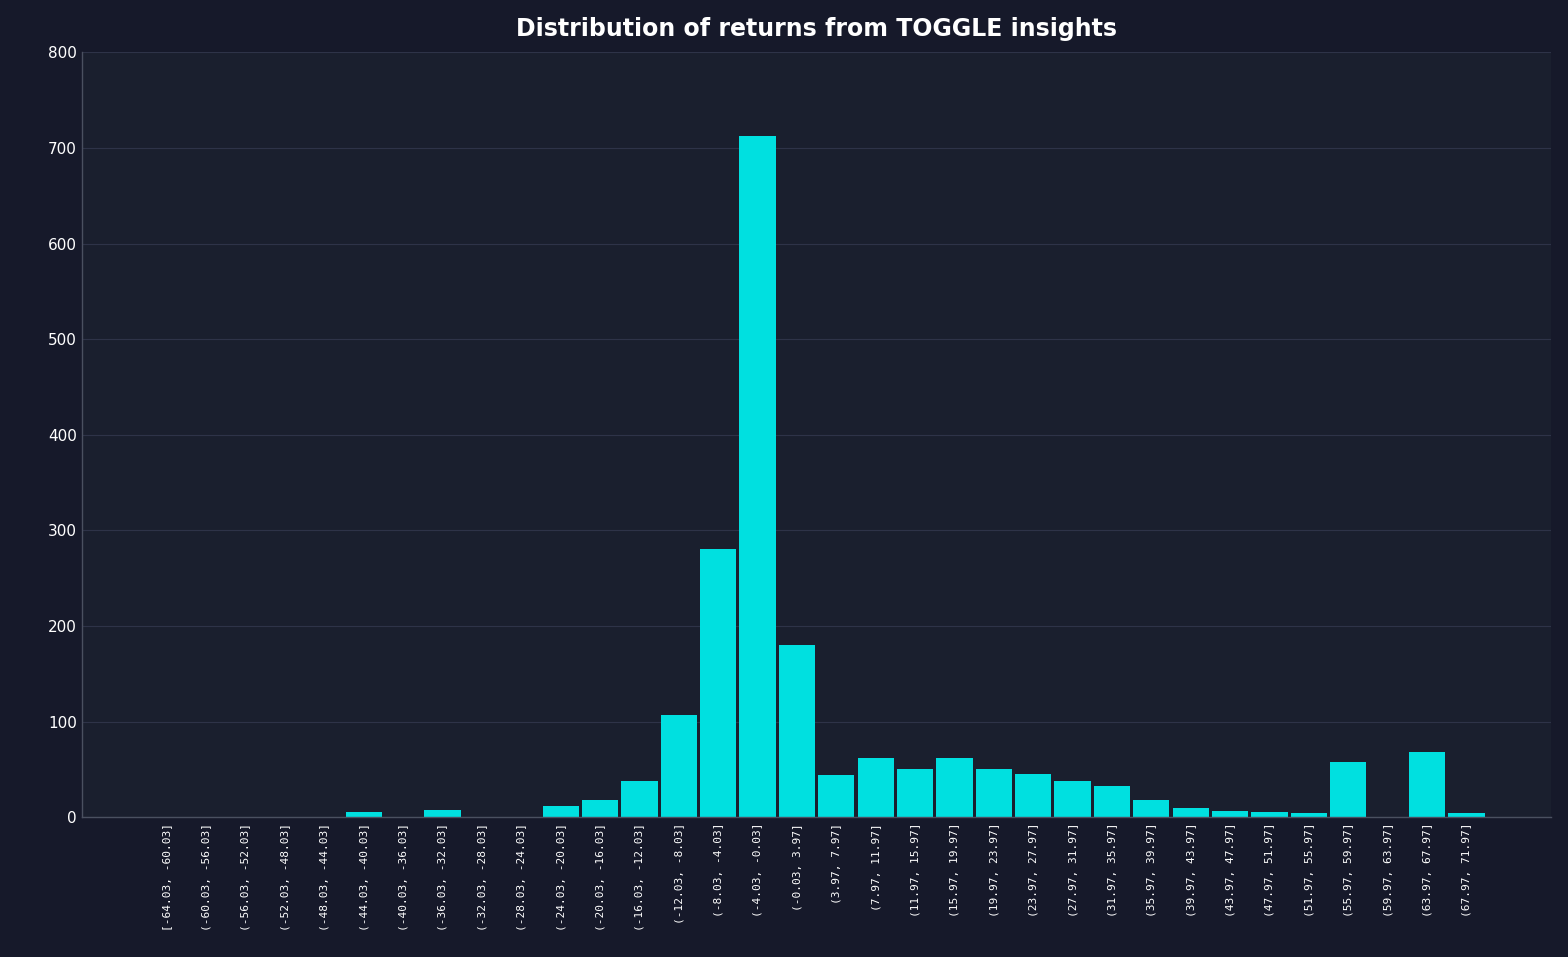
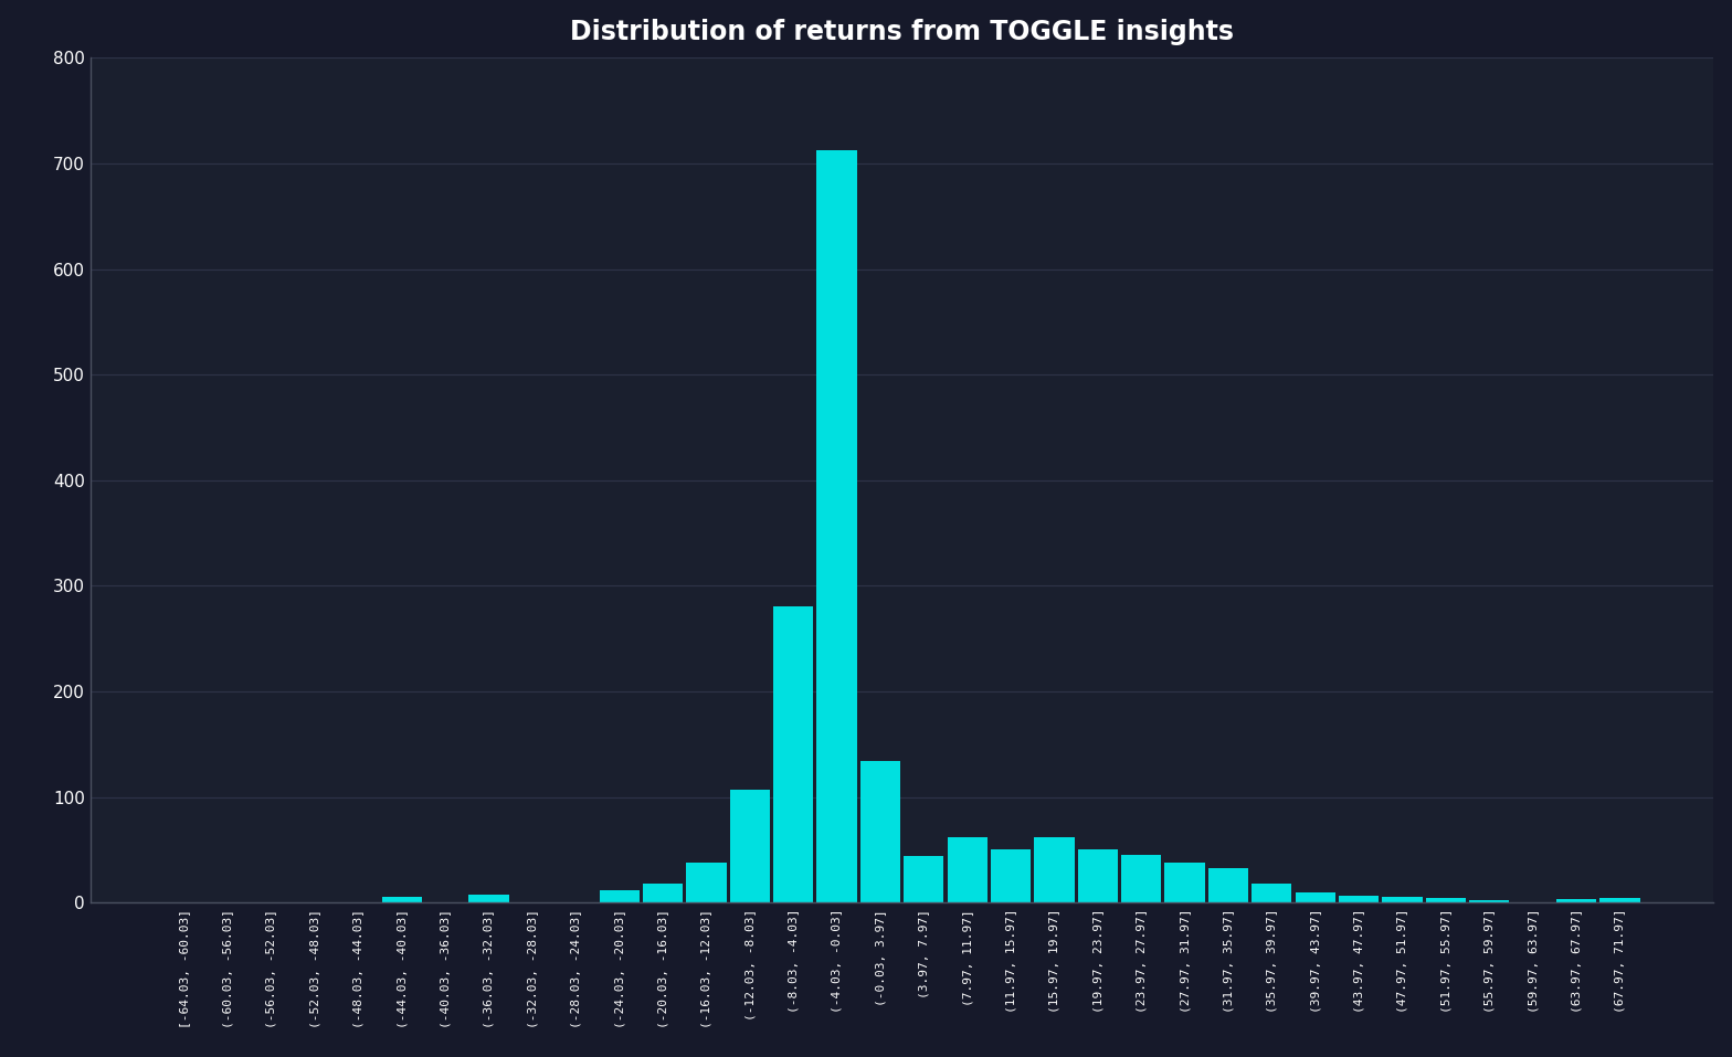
(-0.03, 3.97]: 180 -> 134
(55.97, 59.97]: 58 -> 2
(63.97, 67.97]: 68 -> 3
